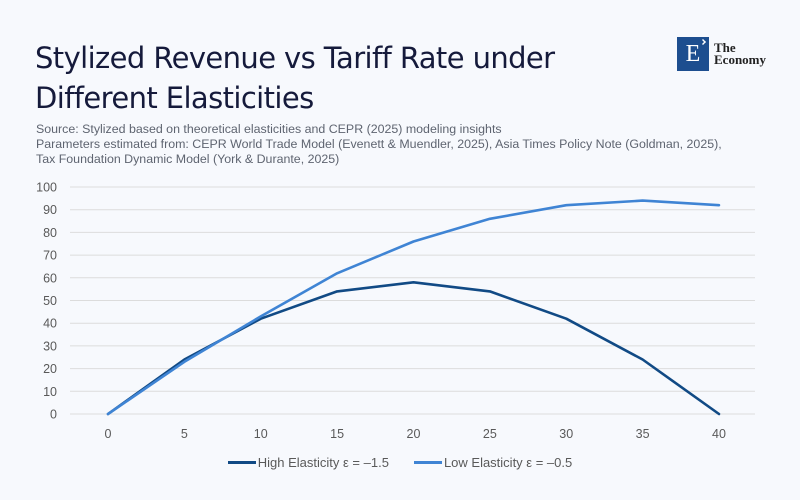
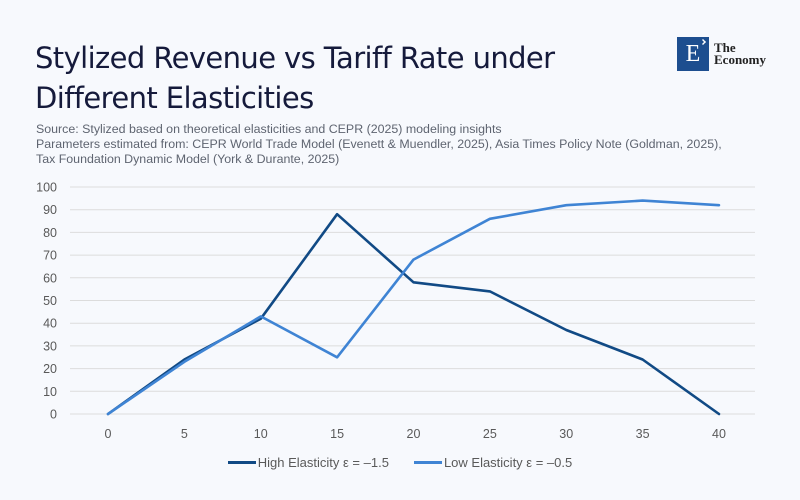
High Elasticity ε = –1.5/15: 54 -> 88
Low Elasticity ε = –0.5/15: 62 -> 25
Low Elasticity ε = –0.5/20: 76 -> 68
High Elasticity ε = –1.5/30: 42 -> 37
